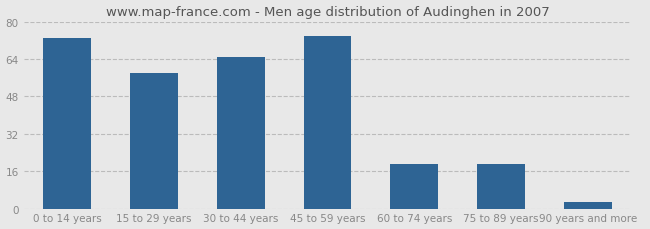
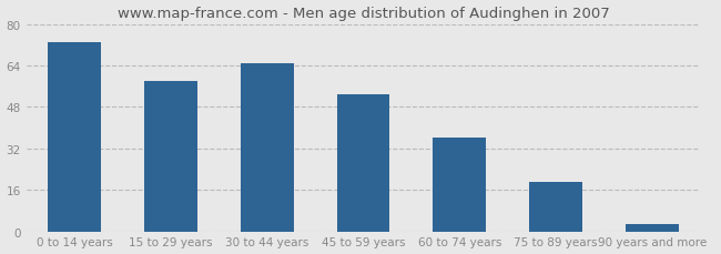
45 to 59 years: 74 -> 53
60 to 74 years: 19 -> 36
